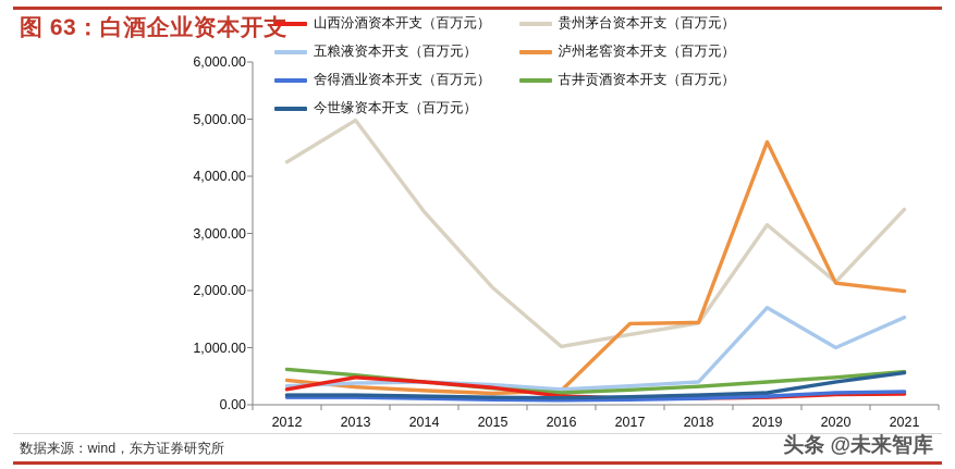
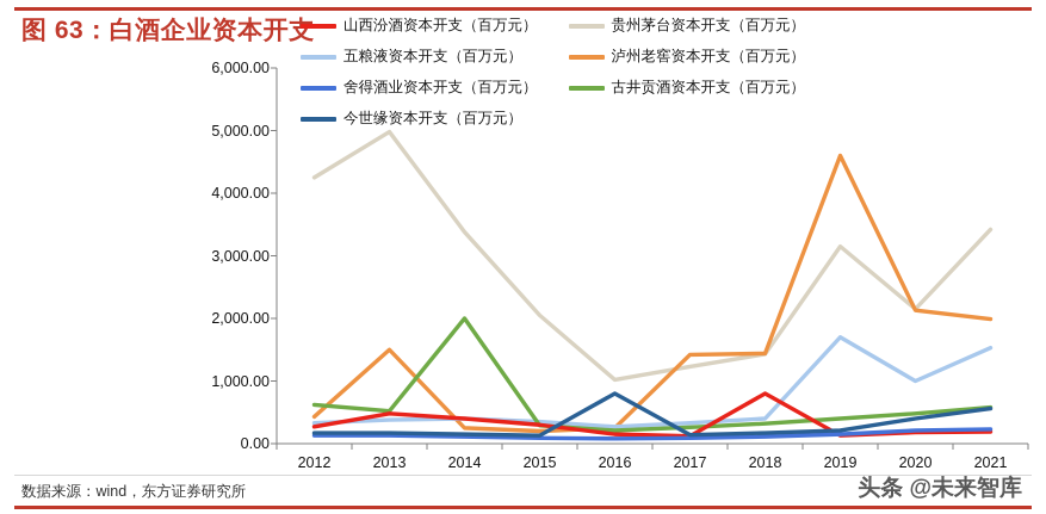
泸州老窖资本开支（百万元）/2013: 300 -> 1500
古井贡酒资本开支（百万元）/2014: 400 -> 2000
今世缘资本开支（百万元）/2016: 100 -> 800
山西汾酒资本开支（百万元）/2018: 100 -> 800
